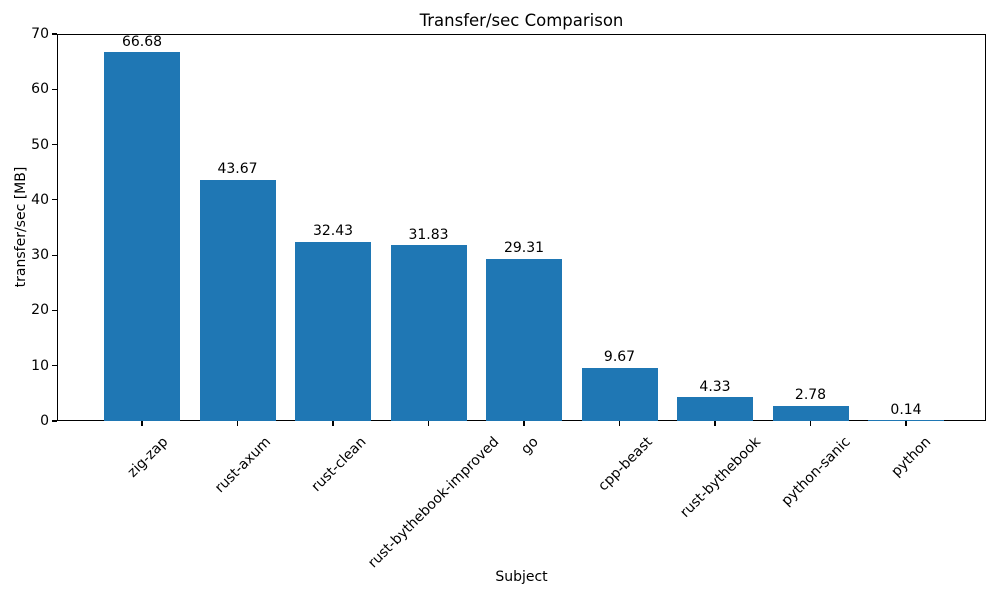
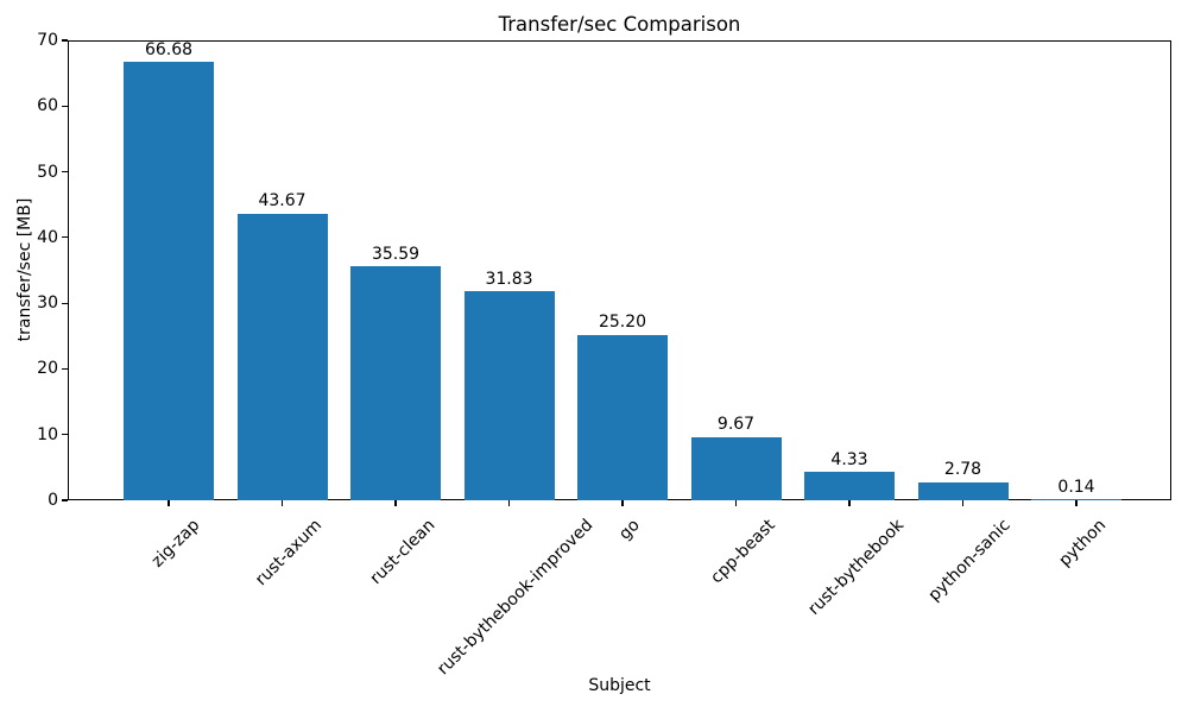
rust-clean: 32.43 -> 35.59
go: 29.31 -> 25.20
